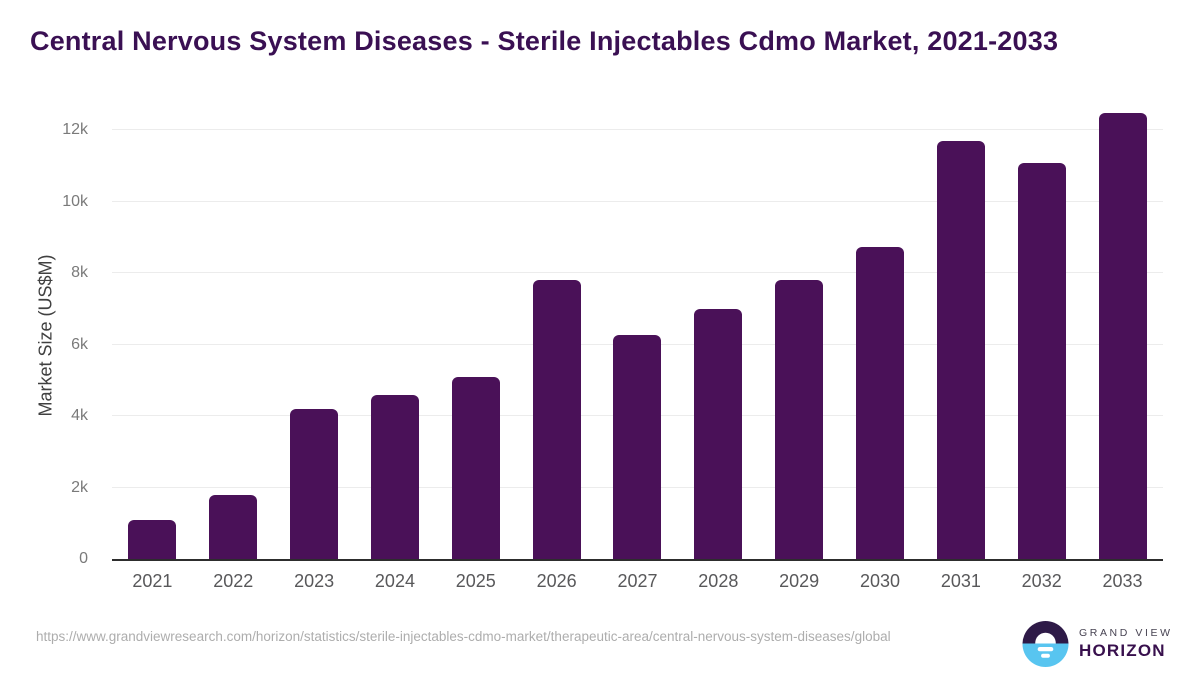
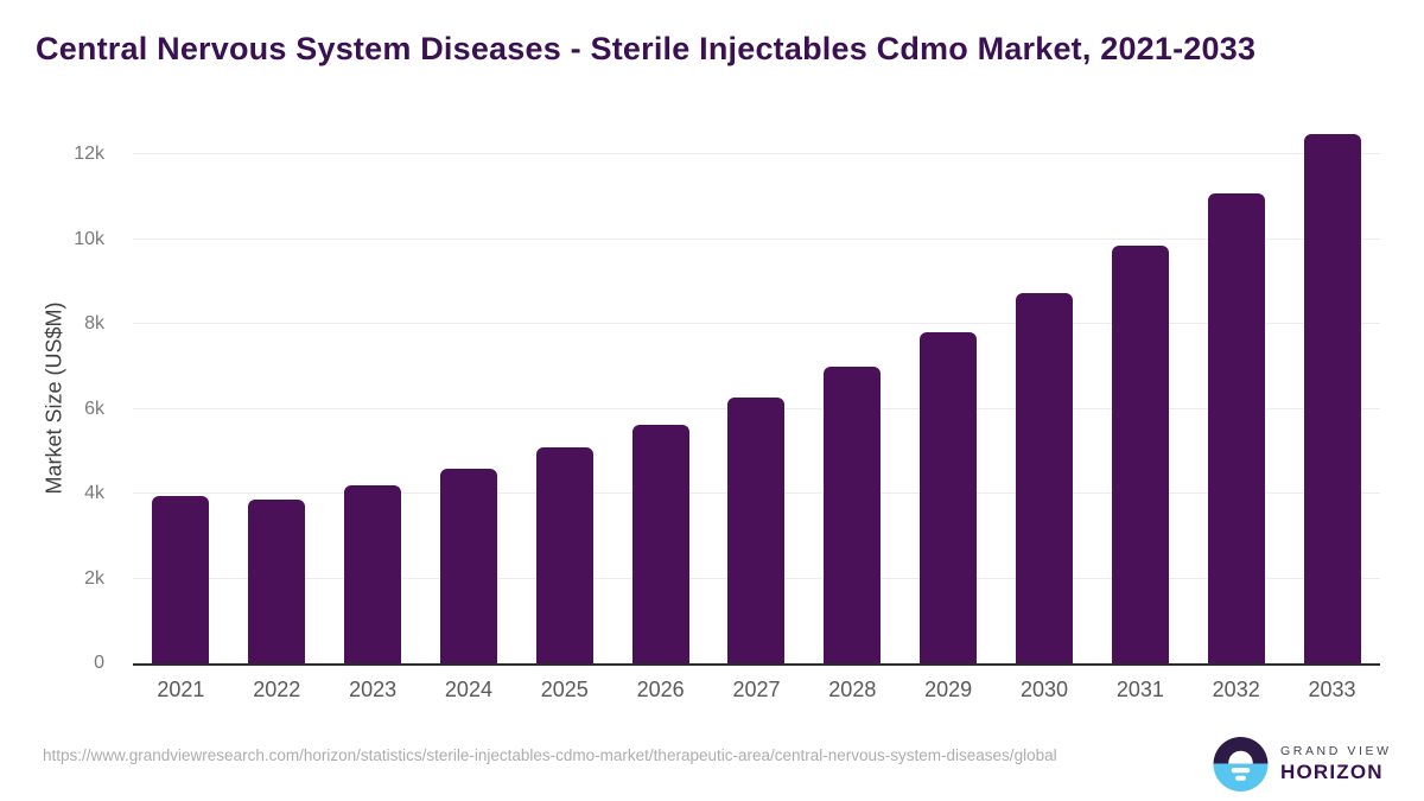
2021: 1.1k -> 4.0k
2022: 1.8k -> 3.9k
2026: 7.8k -> 5.6k
2031: 11.7k -> 9.8k
